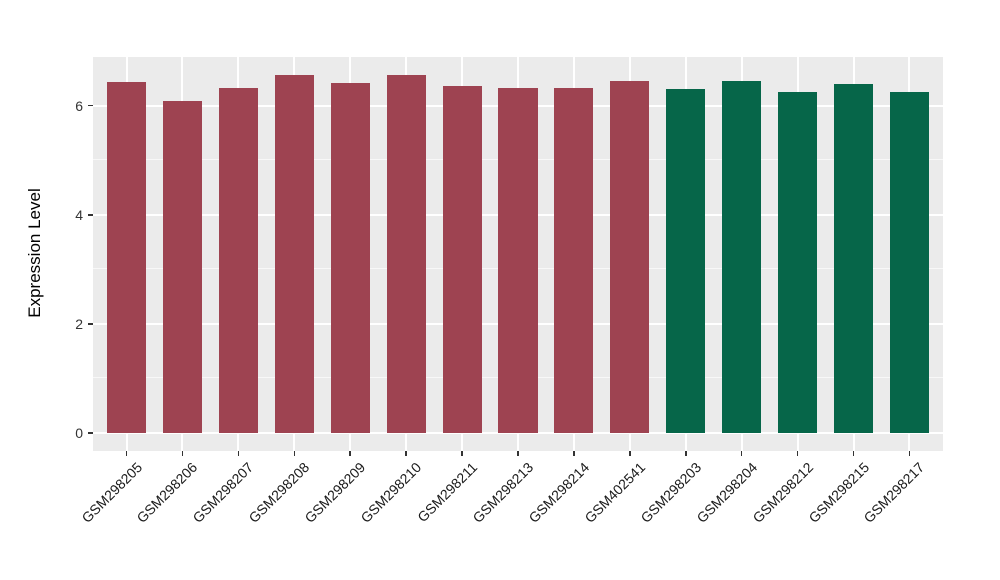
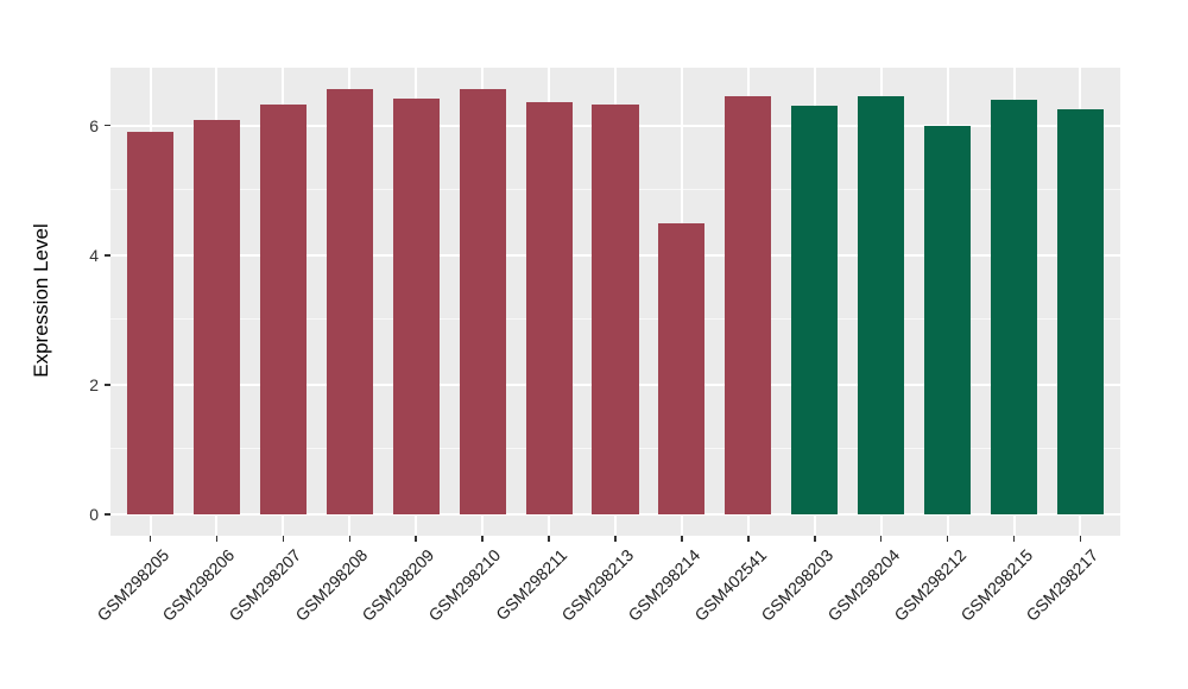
GSM298205: 6.4 -> 5.9
GSM298214: 6.3 -> 4.5
GSM298212: 6.3 -> 6.0
